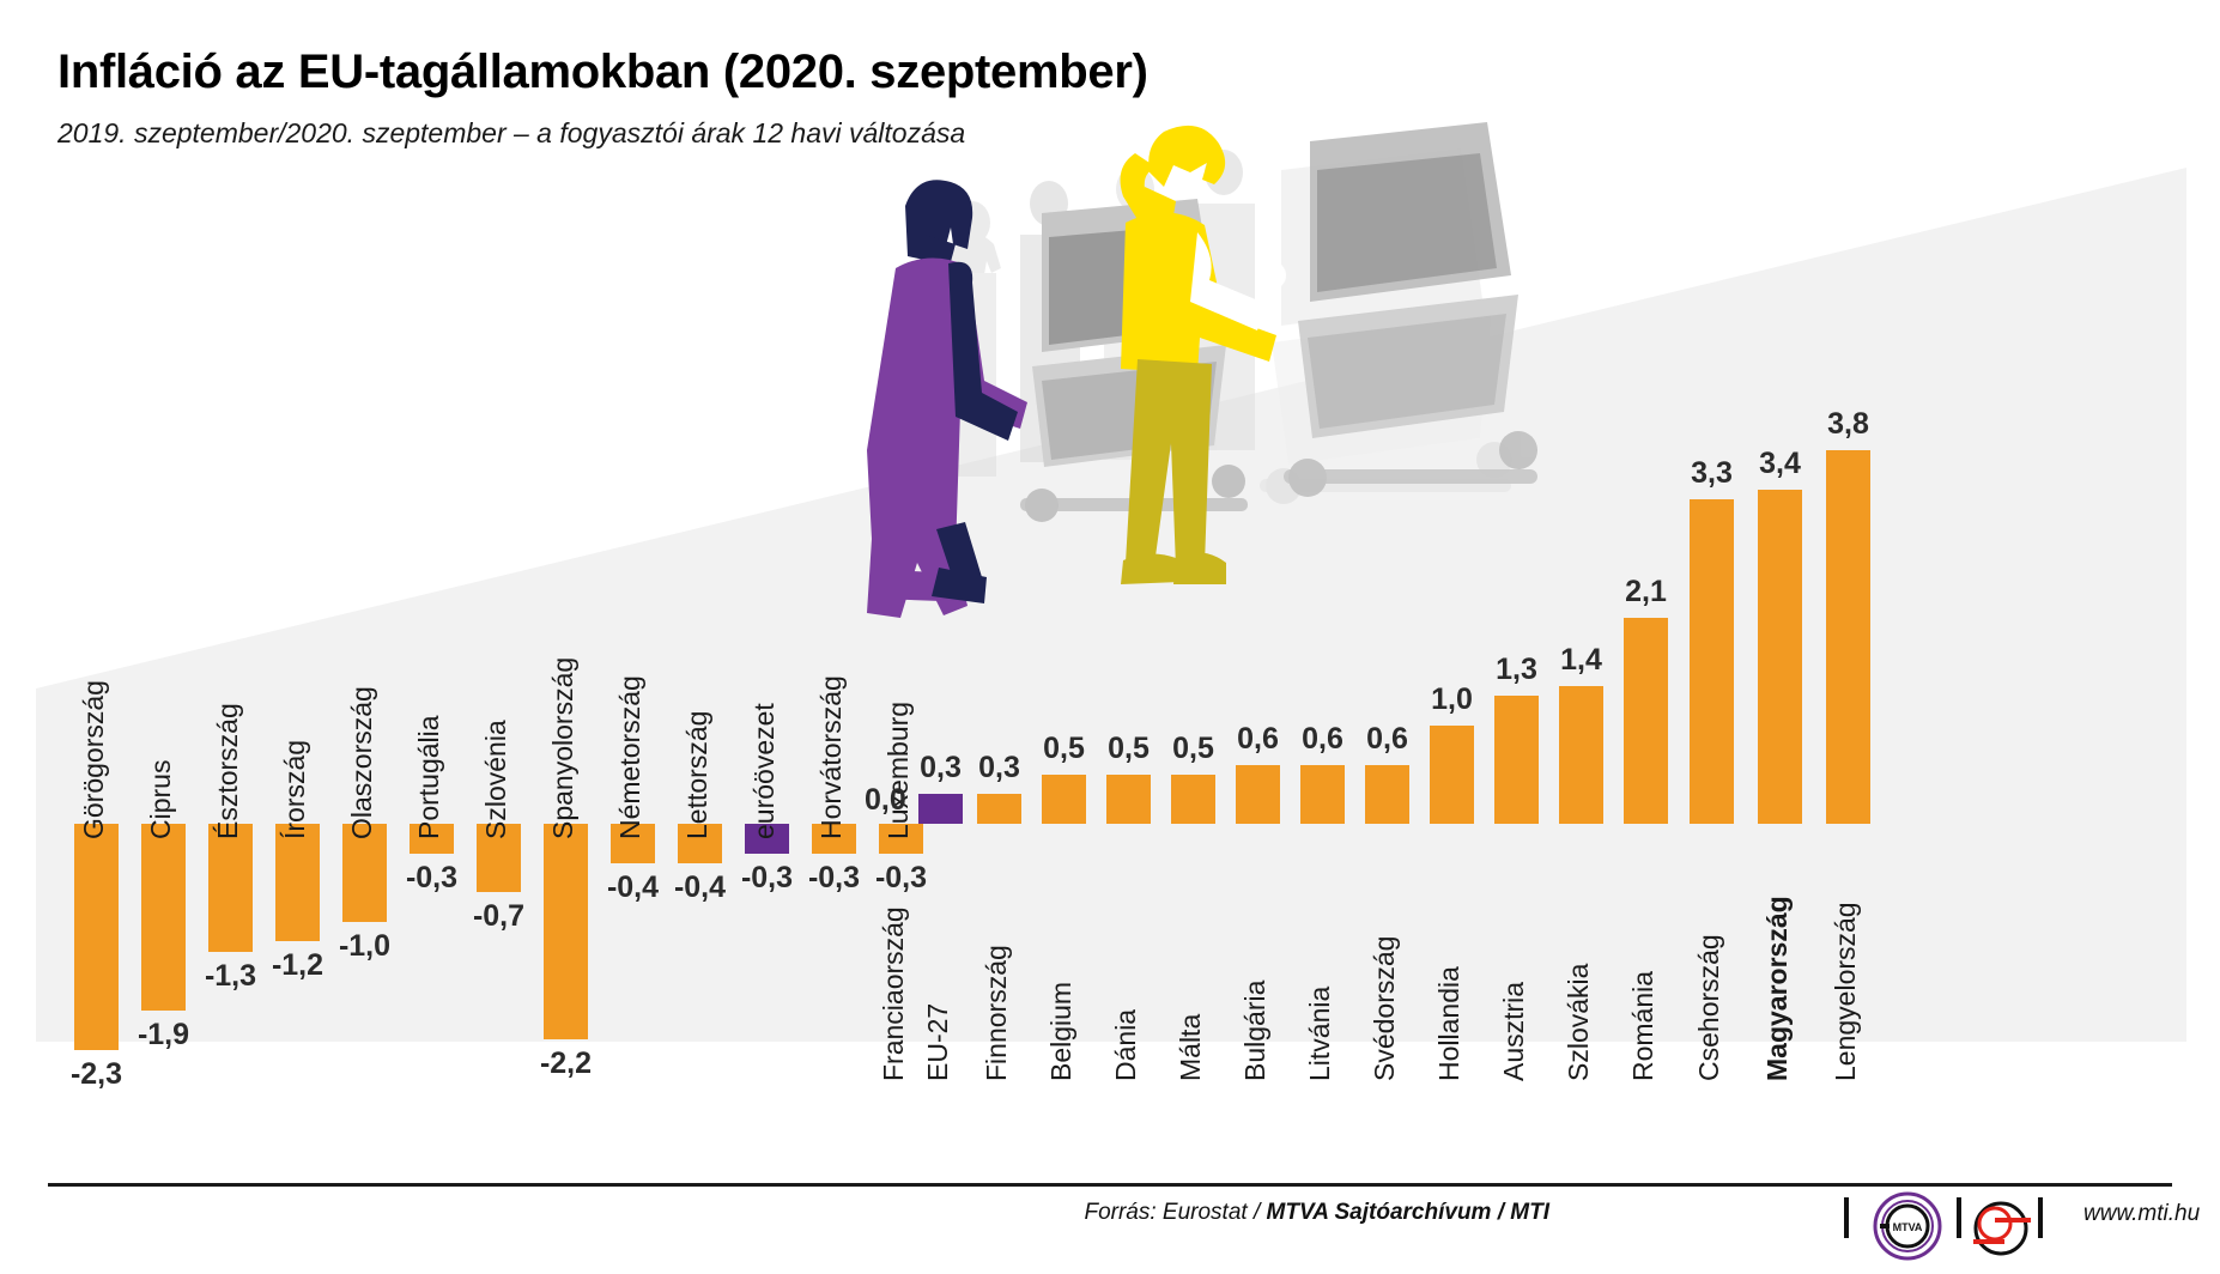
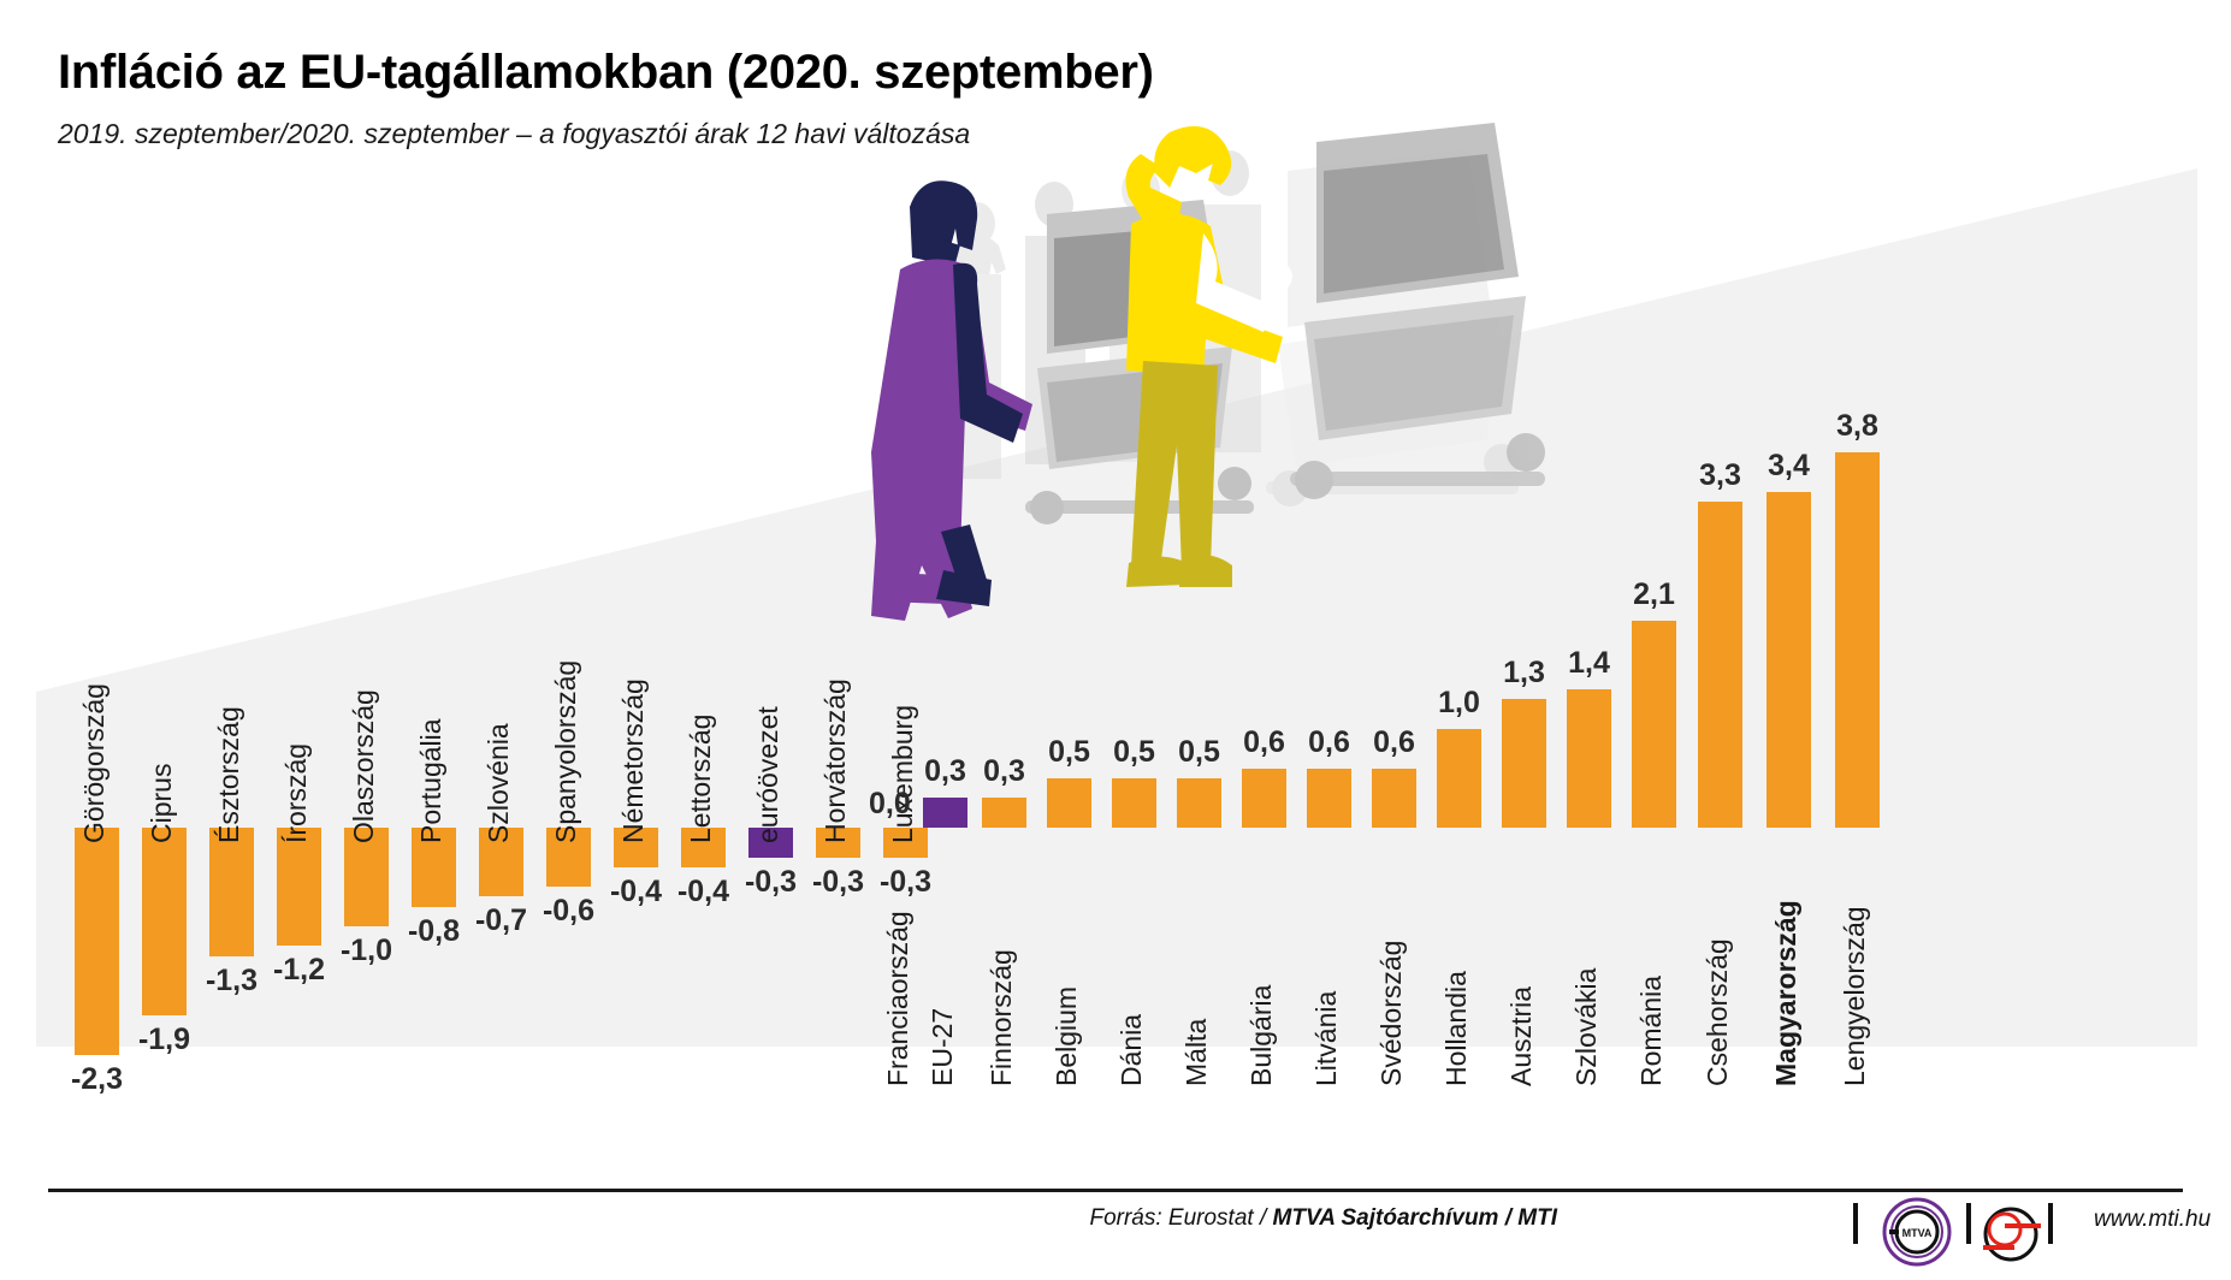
Portugália: -0,3 -> -0,8
Spanyolország: -2,2 -> -0,6
